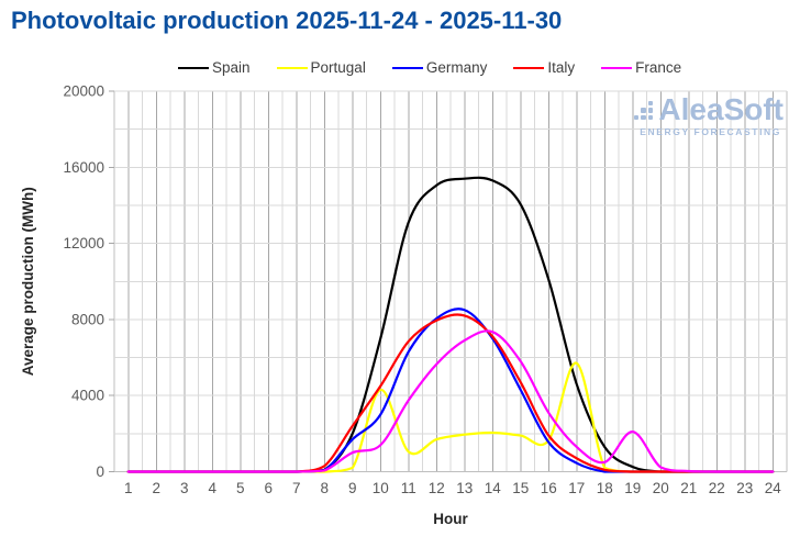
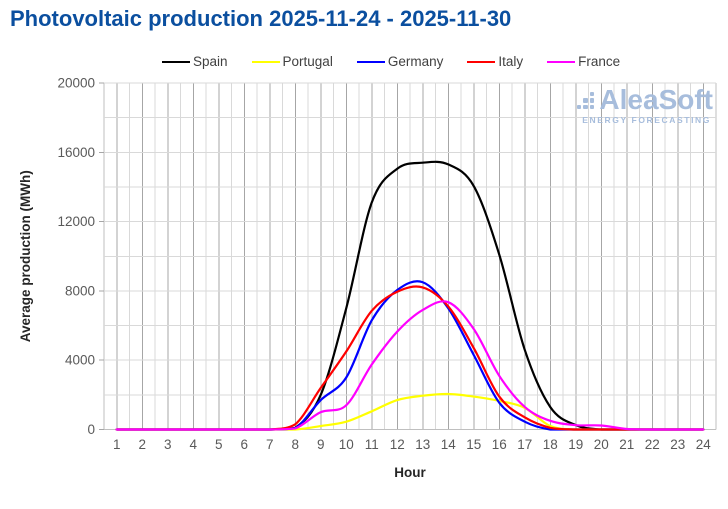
Portugal/10: 4300 -> 400
Portugal/17: 5700 -> 1200
France/19: 2100 -> 200
